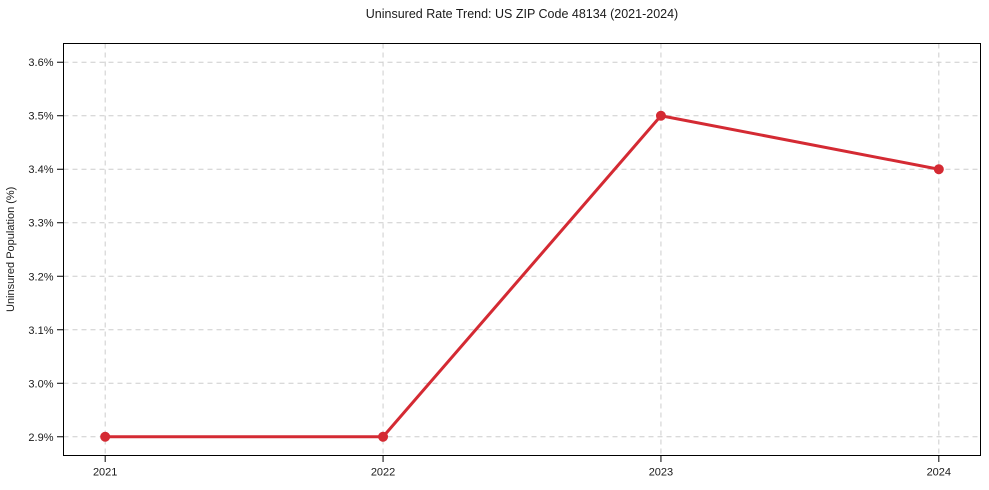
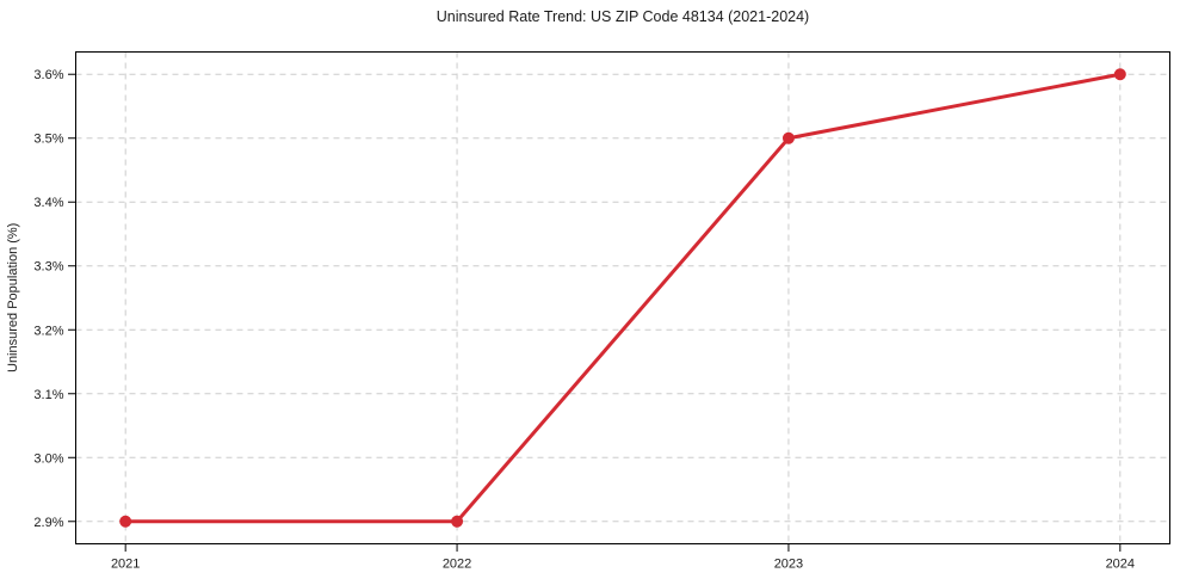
2024: 3.4% -> 3.6%
